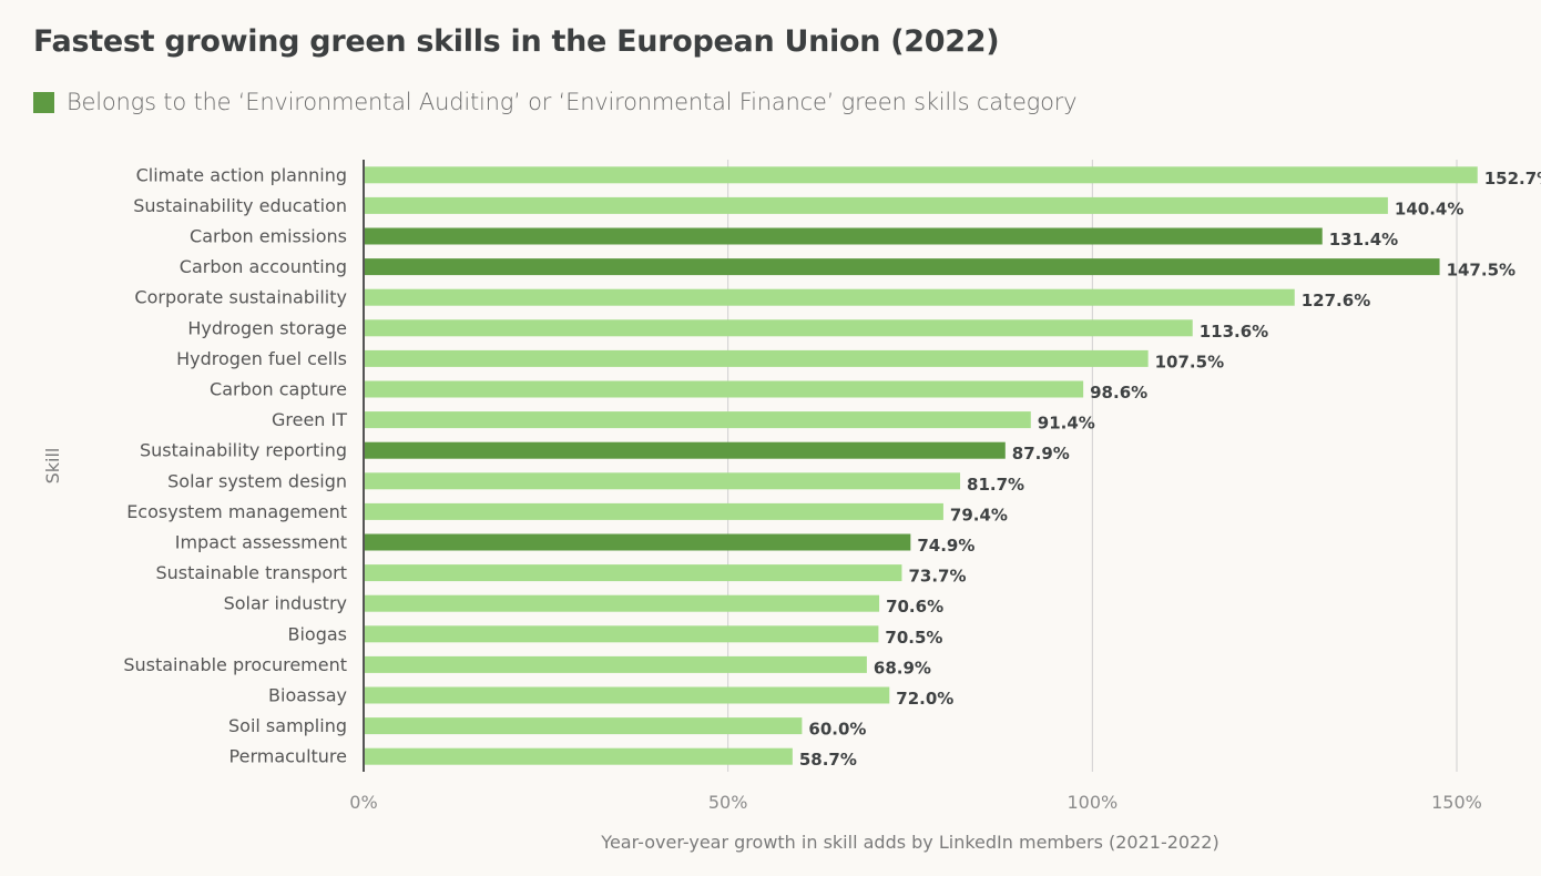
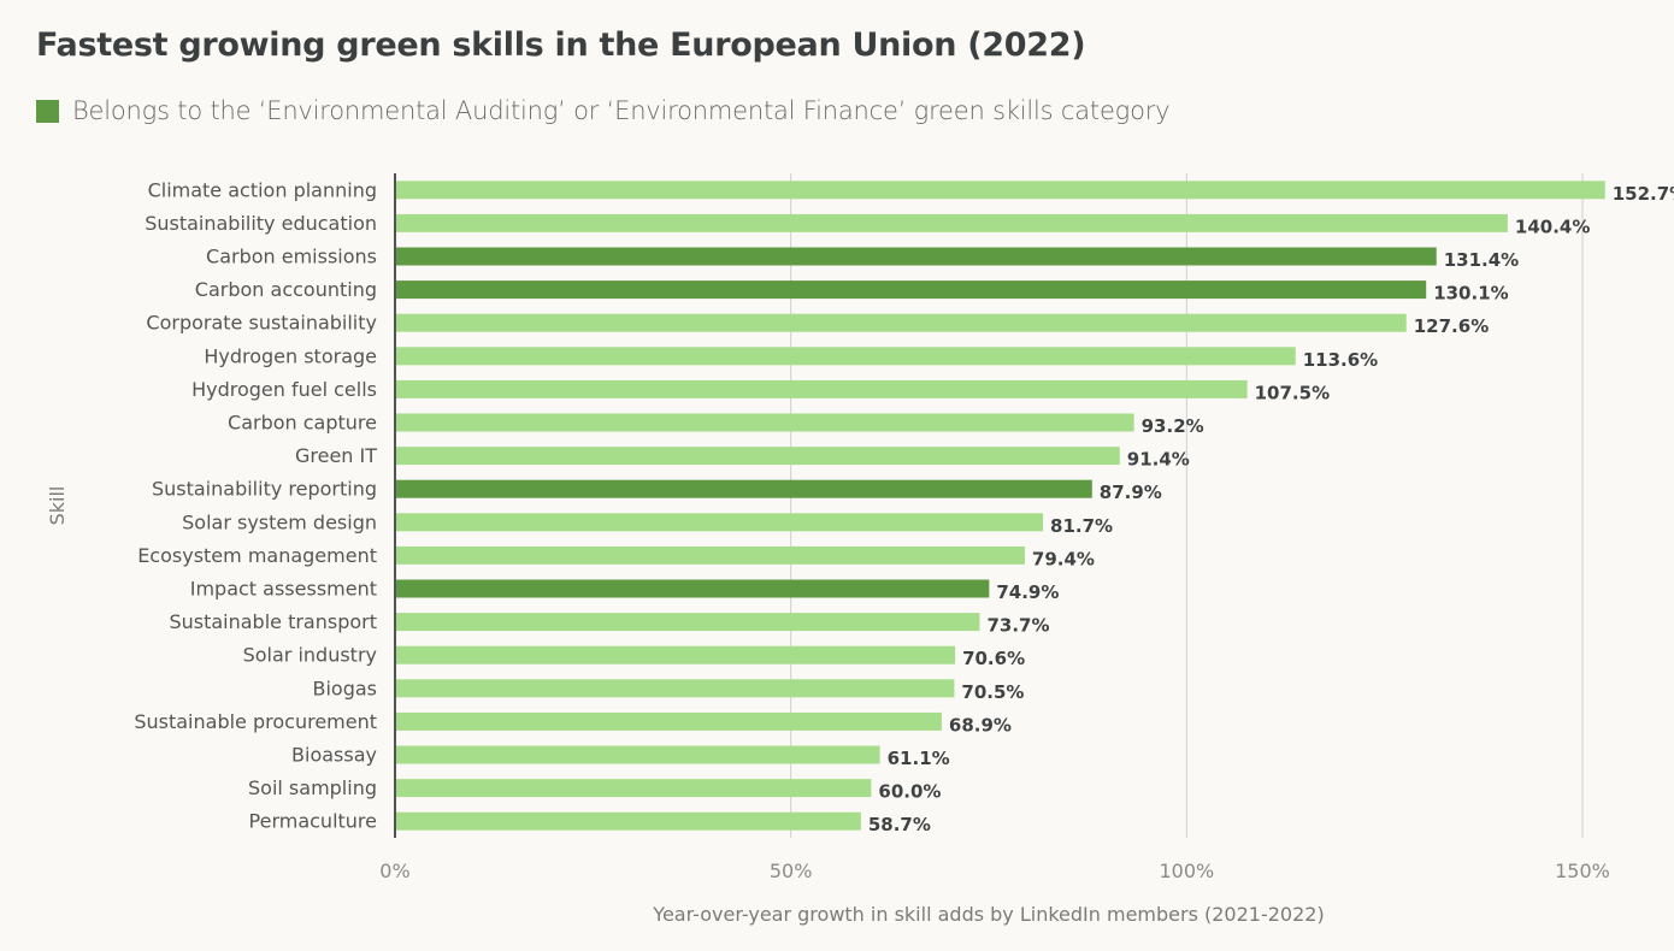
Carbon accounting: 147.5% -> 130.1%
Carbon capture: 98.6% -> 93.2%
Bioassay: 72.0% -> 61.1%
